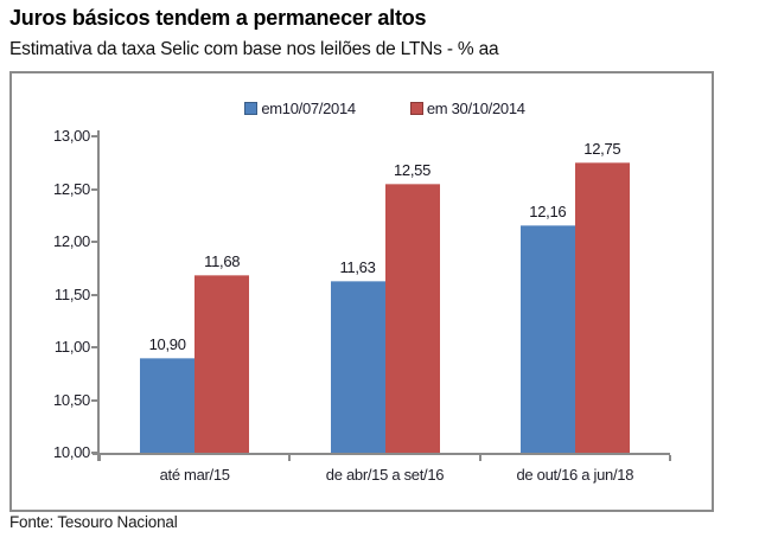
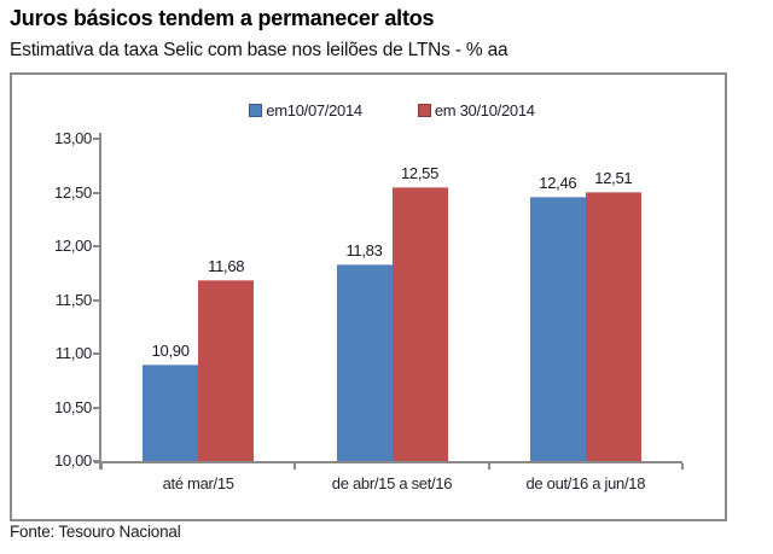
em10/07/2014/de abr/15 a set/16: 11,63 -> 11,83
em10/07/2014/de out/16 a jun/18: 12,16 -> 12,46
em 30/10/2014/de out/16 a jun/18: 12,75 -> 12,51
